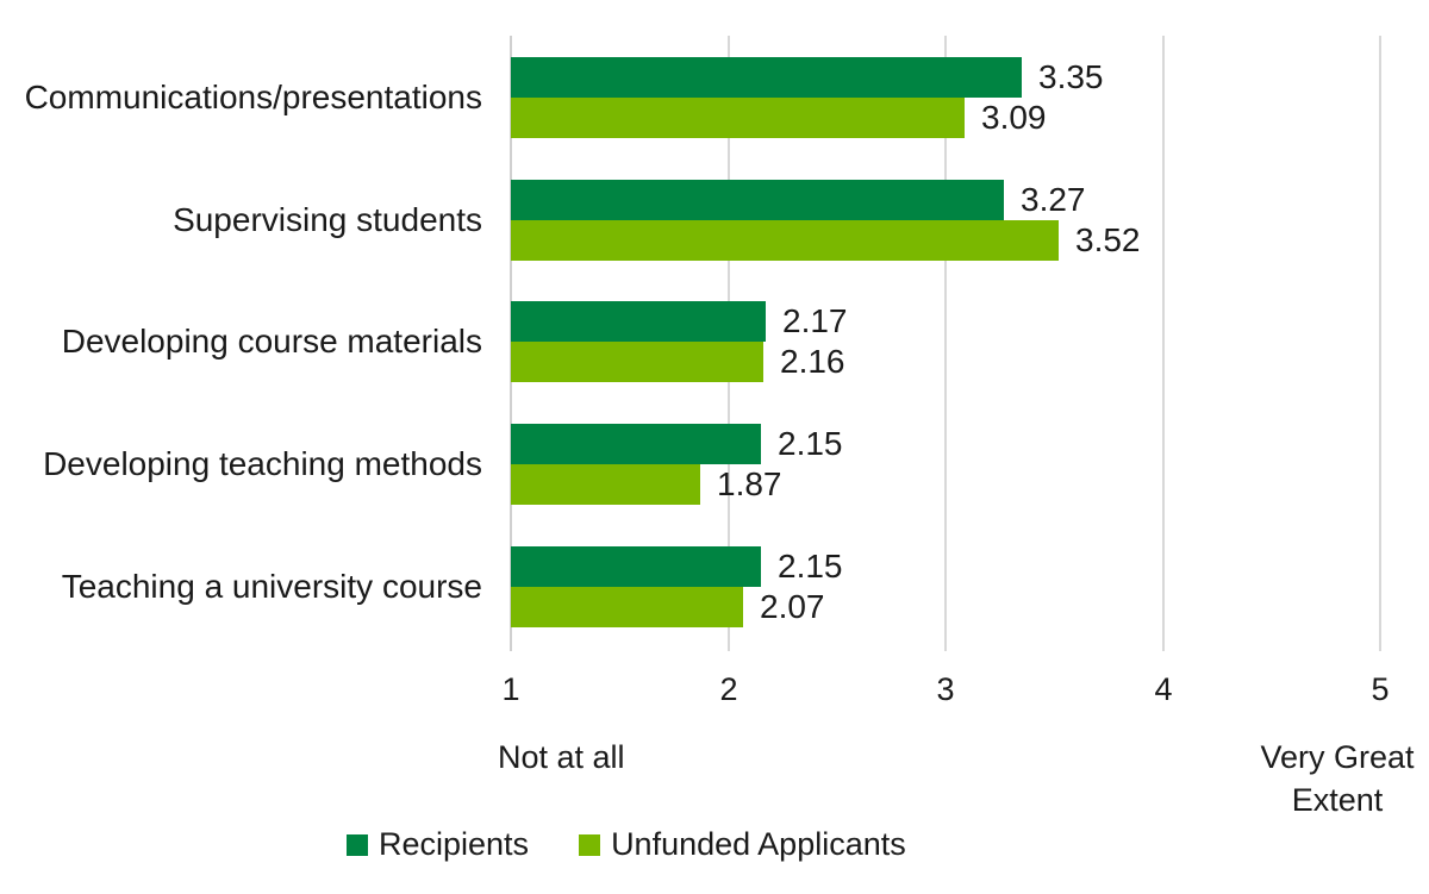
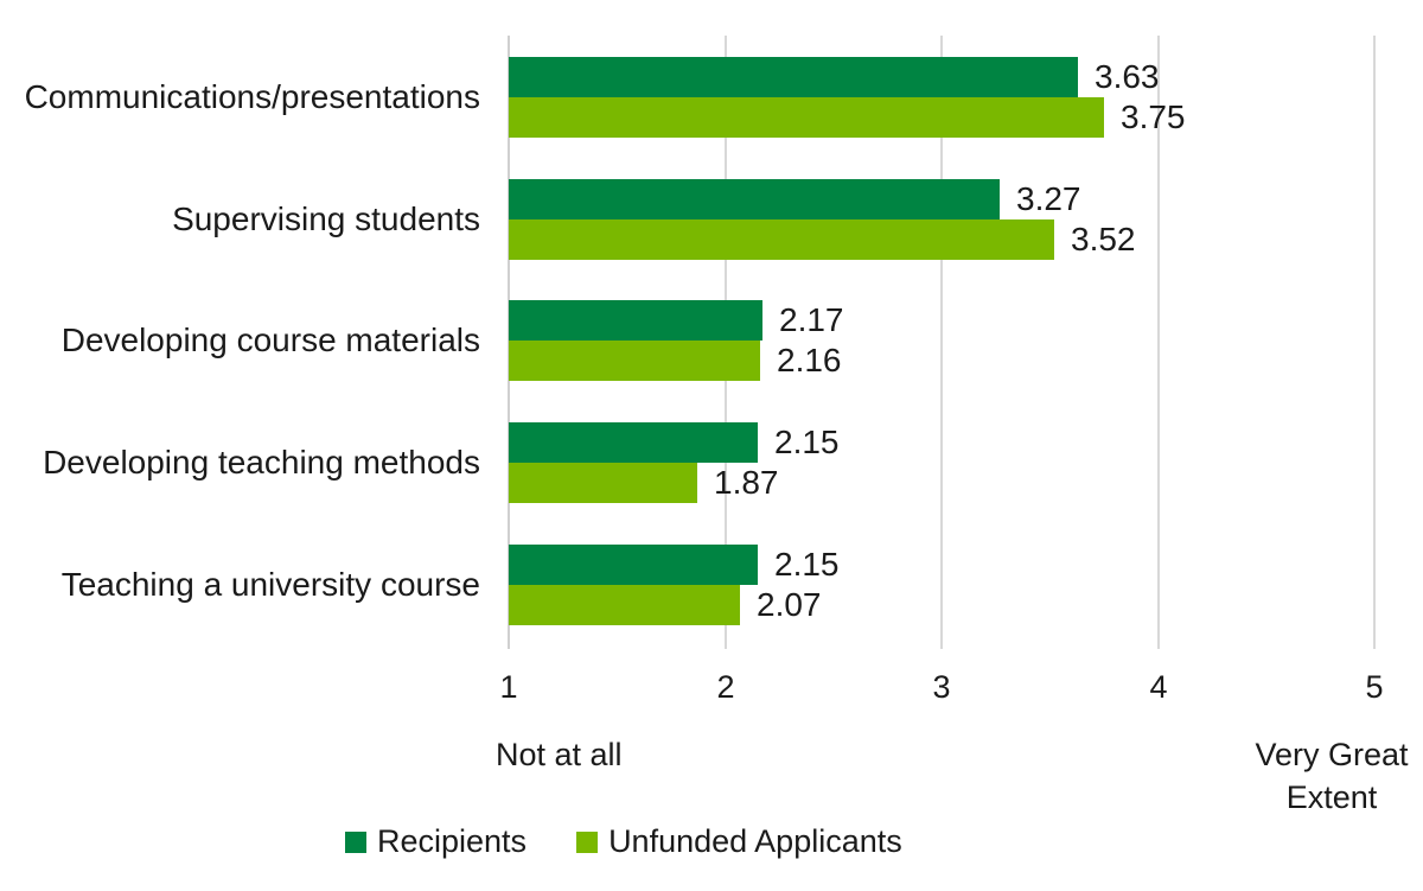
Recipients/Communications/presentations: 3.35 -> 3.63
Unfunded Applicants/Communications/presentations: 3.09 -> 3.75
